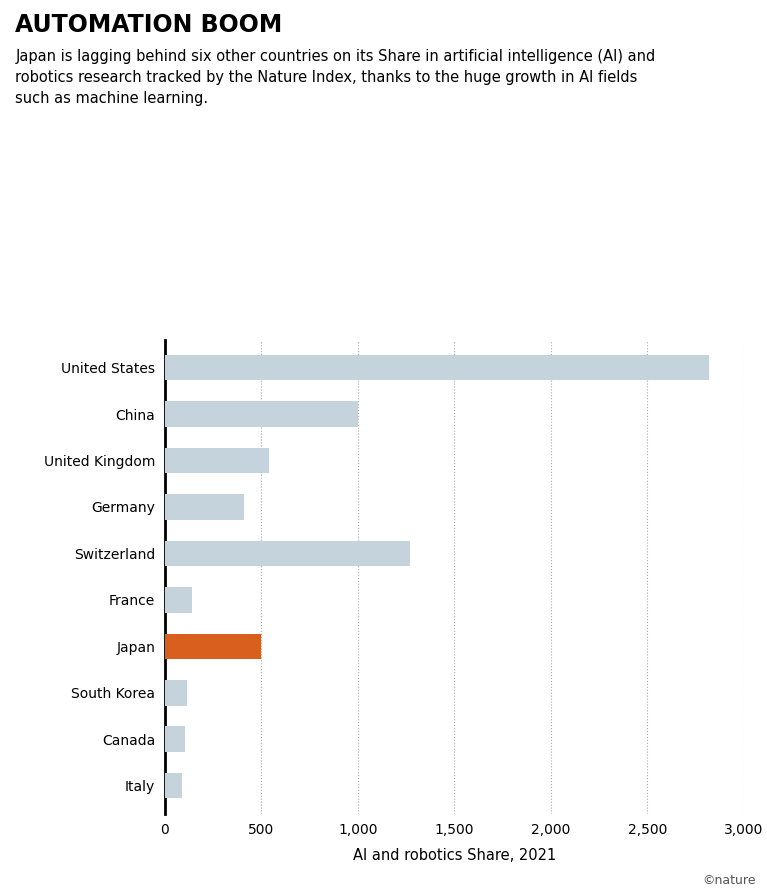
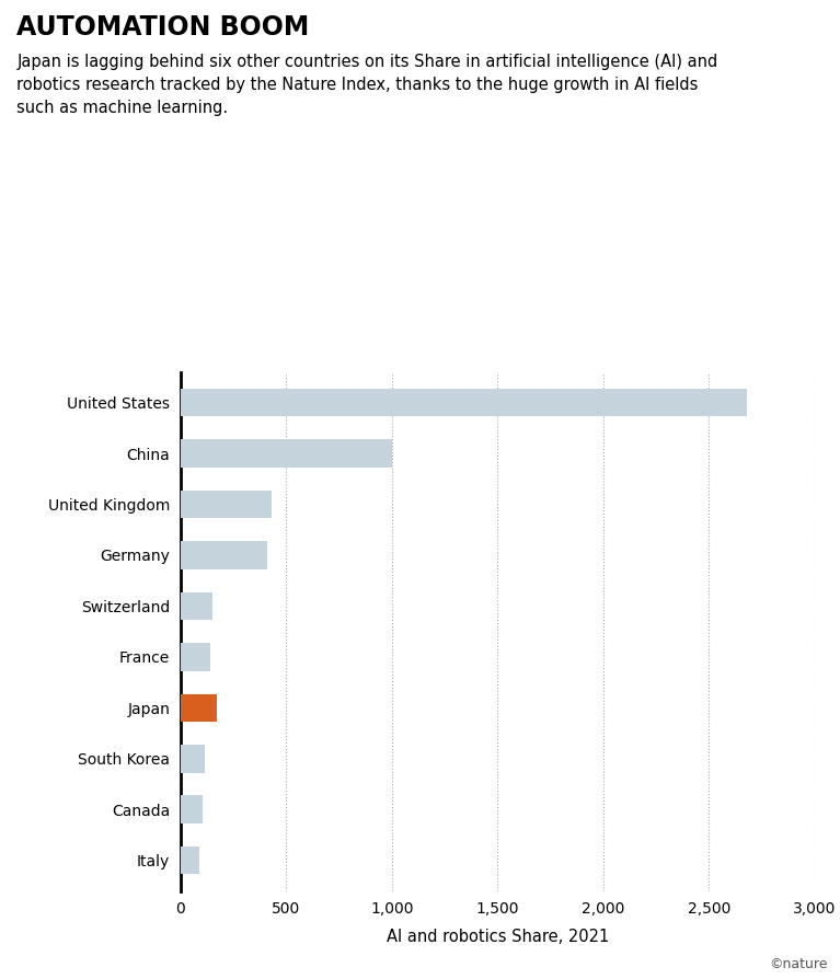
United States: 2,820 -> 2,680
United Kingdom: 540 -> 430
Switzerland: 1,270 -> 150
Japan: 500 -> 170
